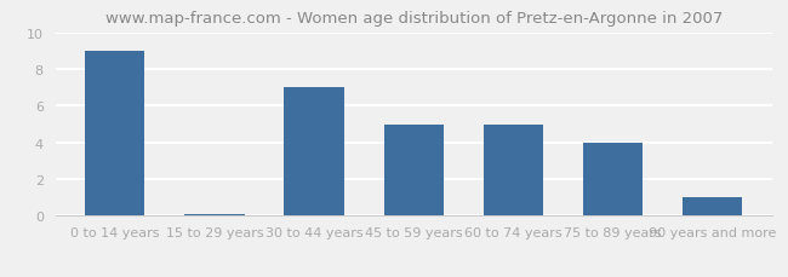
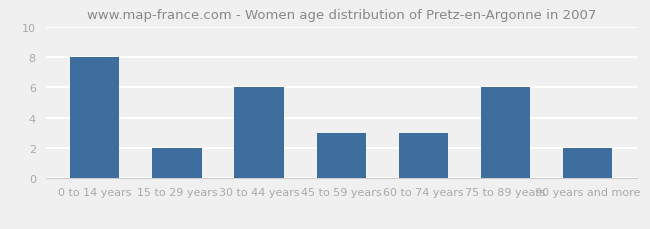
0 to 14 years: 9.0 -> 8.0
15 to 29 years: 0.1 -> 2.0
30 to 44 years: 7.0 -> 6.0
45 to 59 years: 5.0 -> 3.0
60 to 74 years: 5.0 -> 3.0
75 to 89 years: 4.0 -> 6.0
90 years and more: 1.0 -> 2.0
